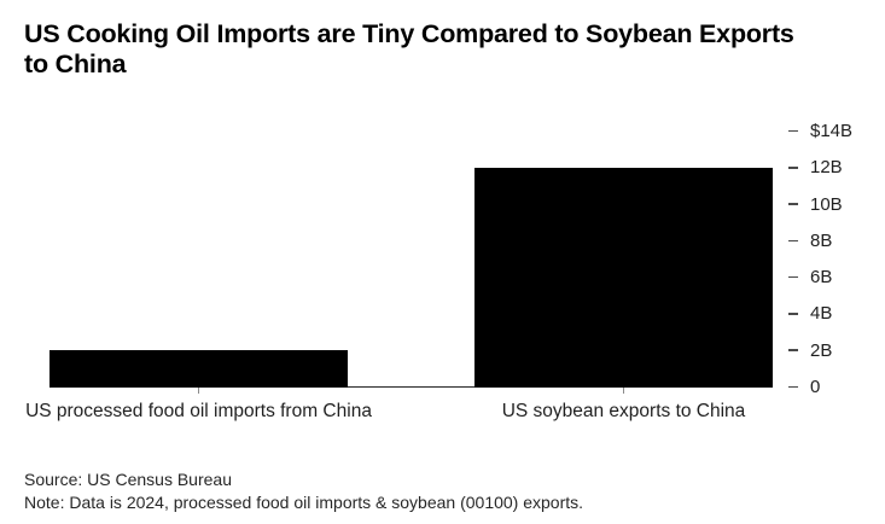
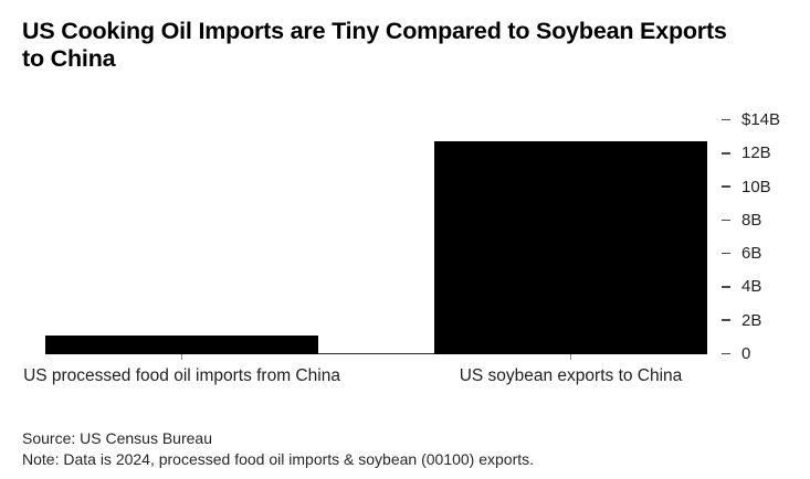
US processed food oil imports from China: $2.0B -> $1.1B
US soybean exports to China: $12.0B -> $12.7B
